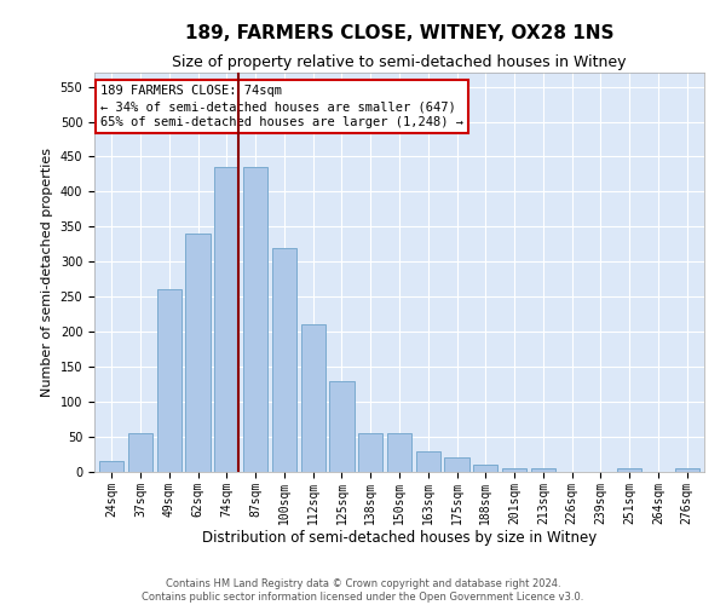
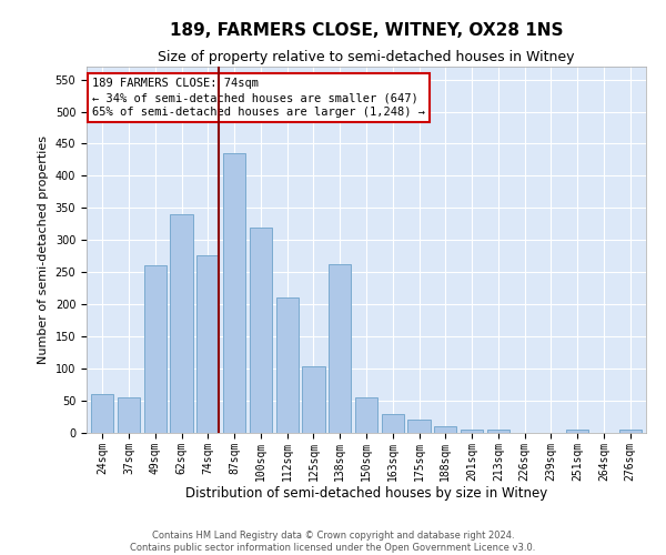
24sqm: 15 -> 60
74sqm: 435 -> 276
125sqm: 130 -> 104
138sqm: 55 -> 262
